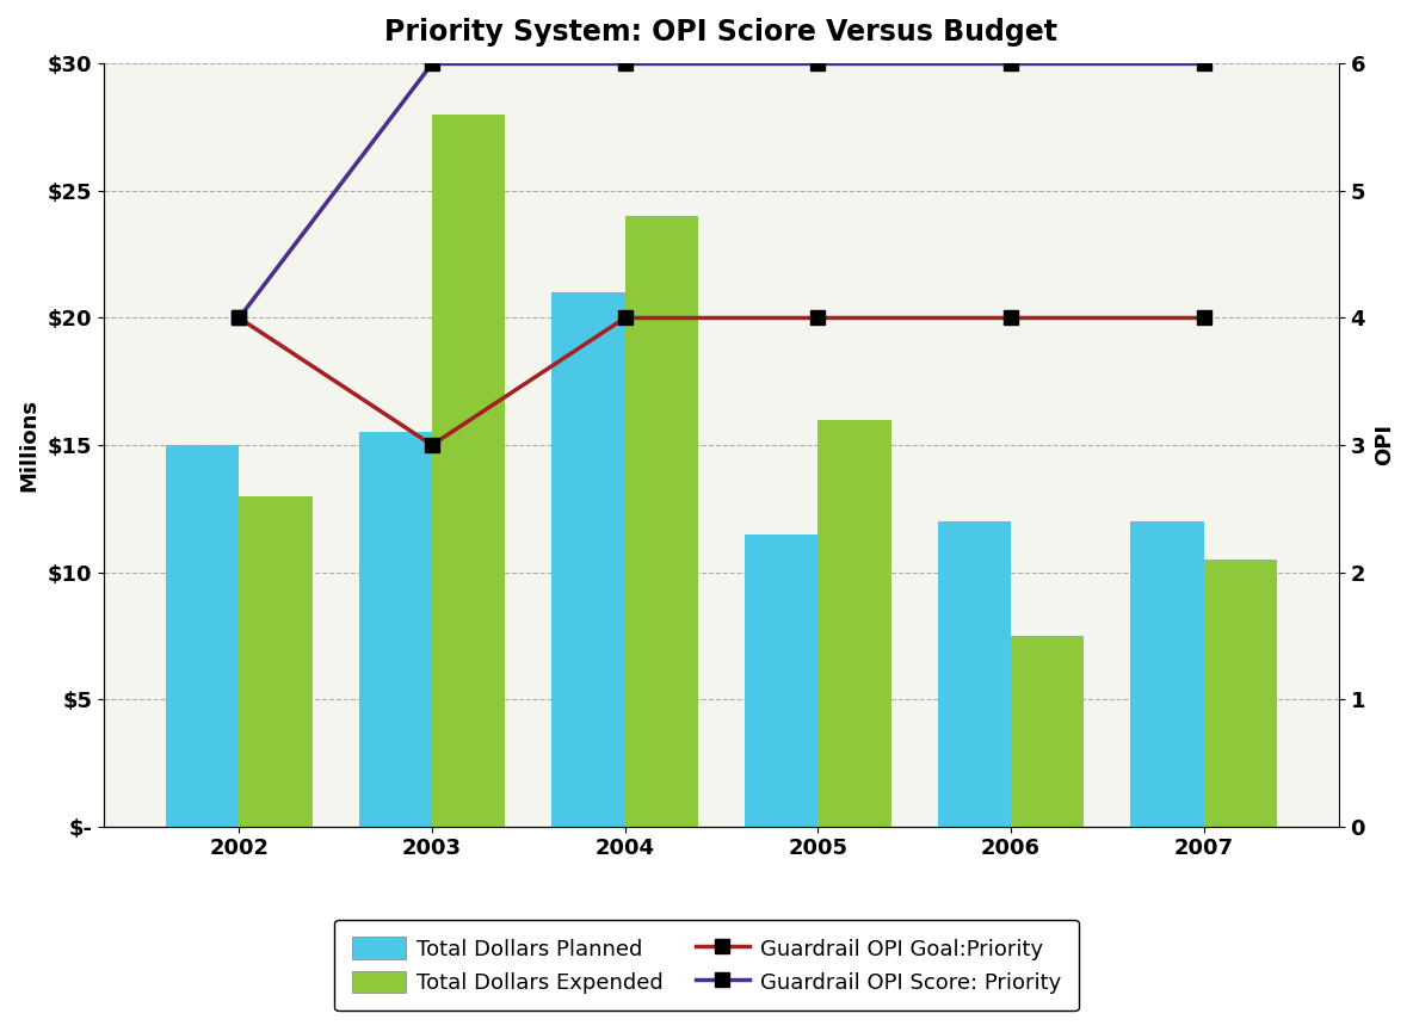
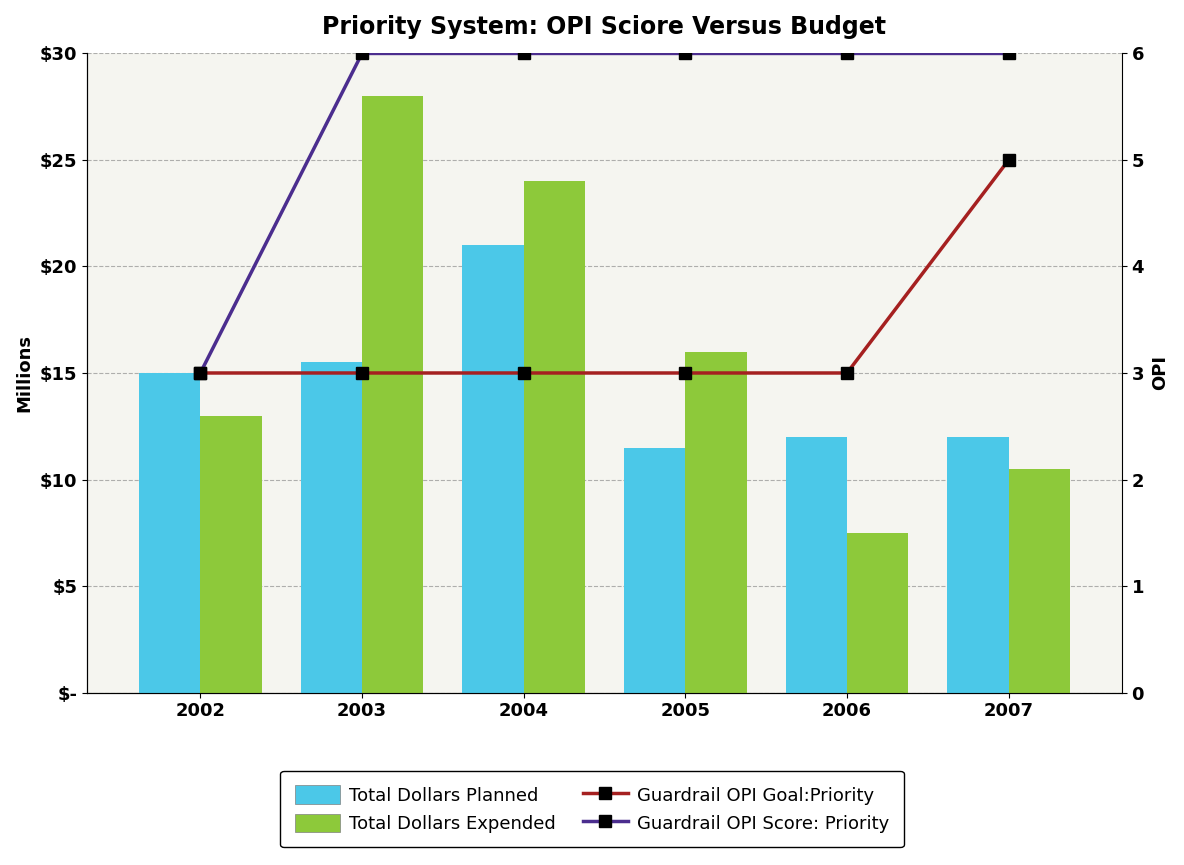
Guardrail OPI Goal:Priority/2002: 4 -> 3
Guardrail OPI Score: Priority/2002: 4 -> 3
Guardrail OPI Goal:Priority/2004: 4 -> 3
Guardrail OPI Goal:Priority/2005: 4 -> 3
Guardrail OPI Goal:Priority/2006: 4 -> 3
Guardrail OPI Goal:Priority/2007: 4 -> 5
